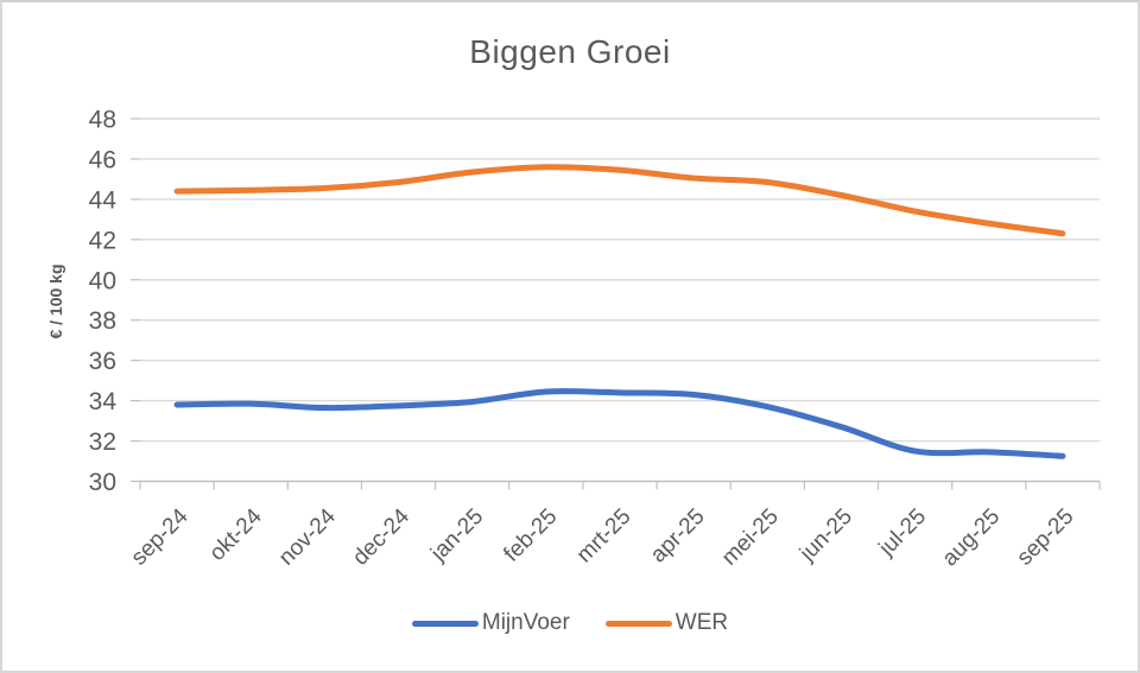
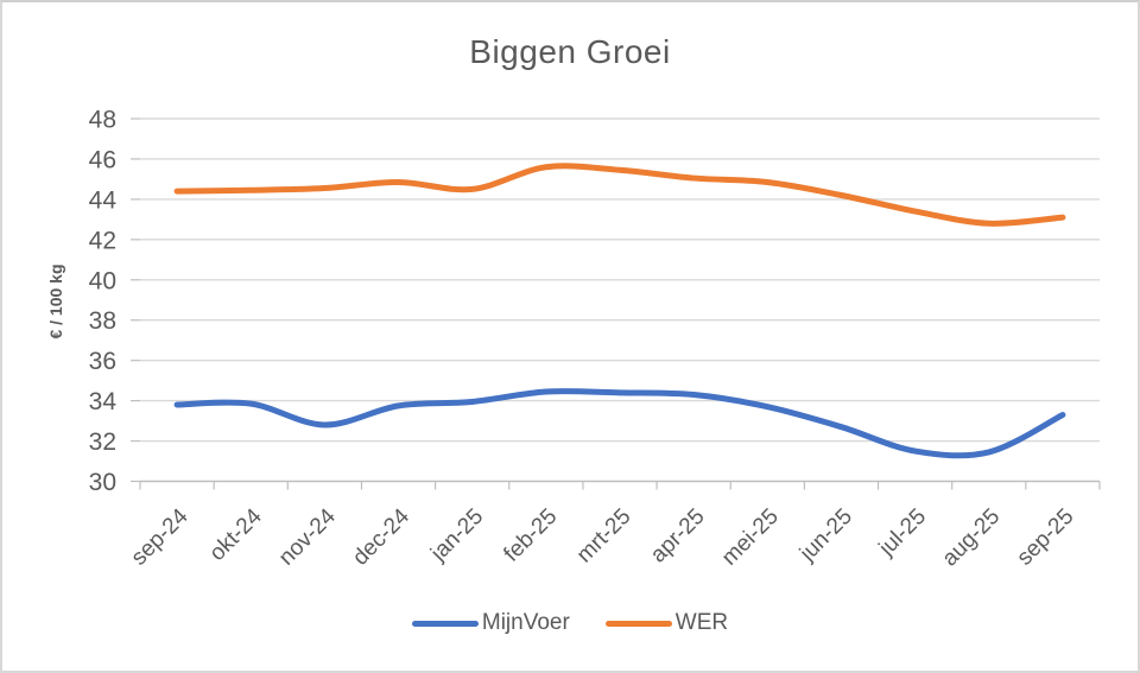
MijnVoer/nov-24: 33.6 -> 32.8
WER/jan-25: 45.4 -> 44.5
MijnVoer/sep-25: 31.2 -> 33.3
WER/sep-25: 42.3 -> 43.1
